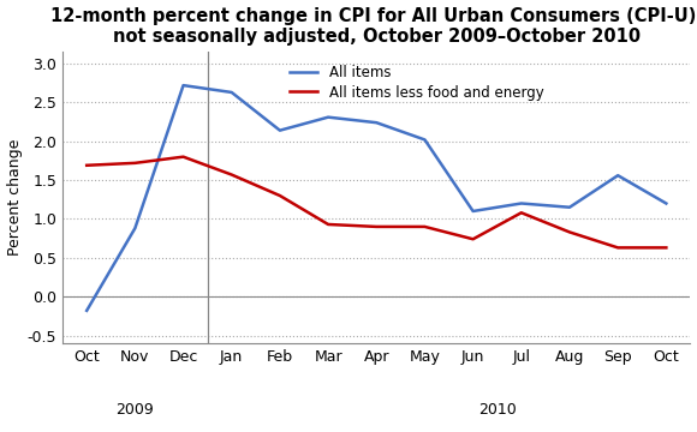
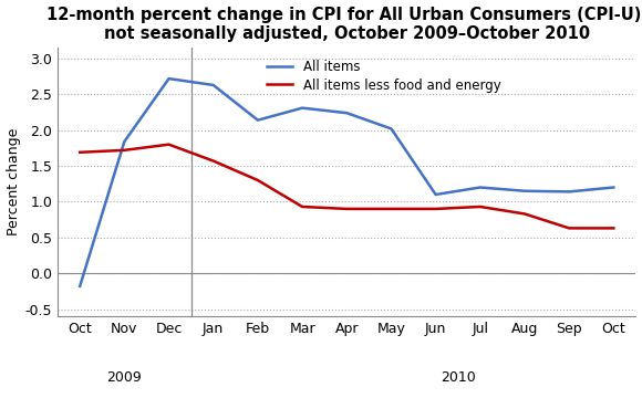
All items/Nov: 0.88 -> 1.84
All items less food and energy/Jun: 0.74 -> 0.90
All items less food and energy/Jul: 1.08 -> 0.93
All items/Sep: 1.56 -> 1.14
